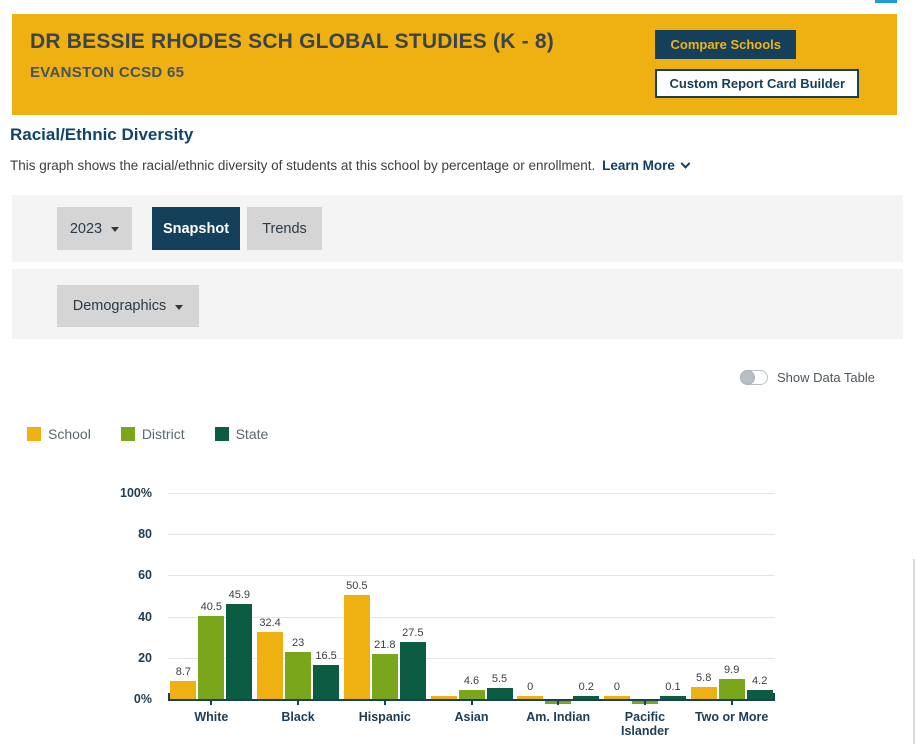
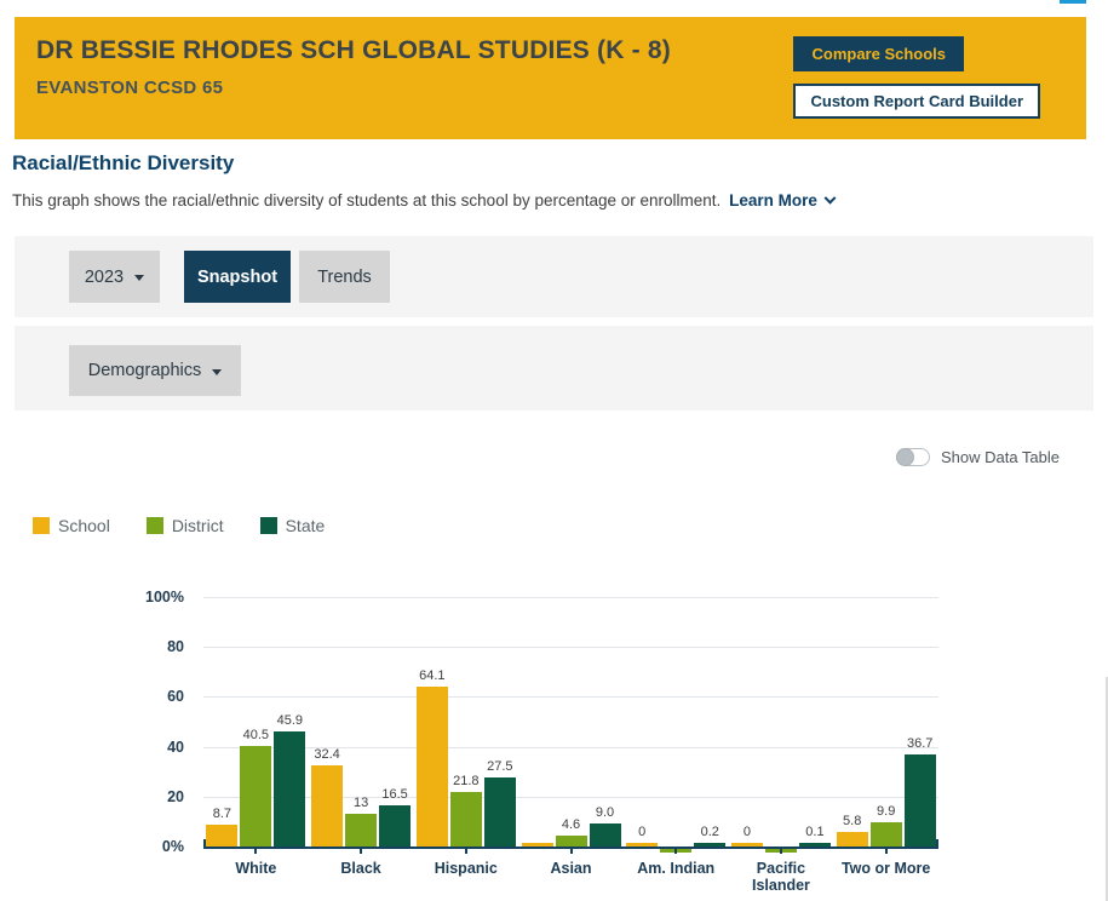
District/Black: 23 -> 13
School/Hispanic: 50.5 -> 64.1
State/Asian: 5.5 -> 9.0
State/Two or More: 4.2 -> 36.7
